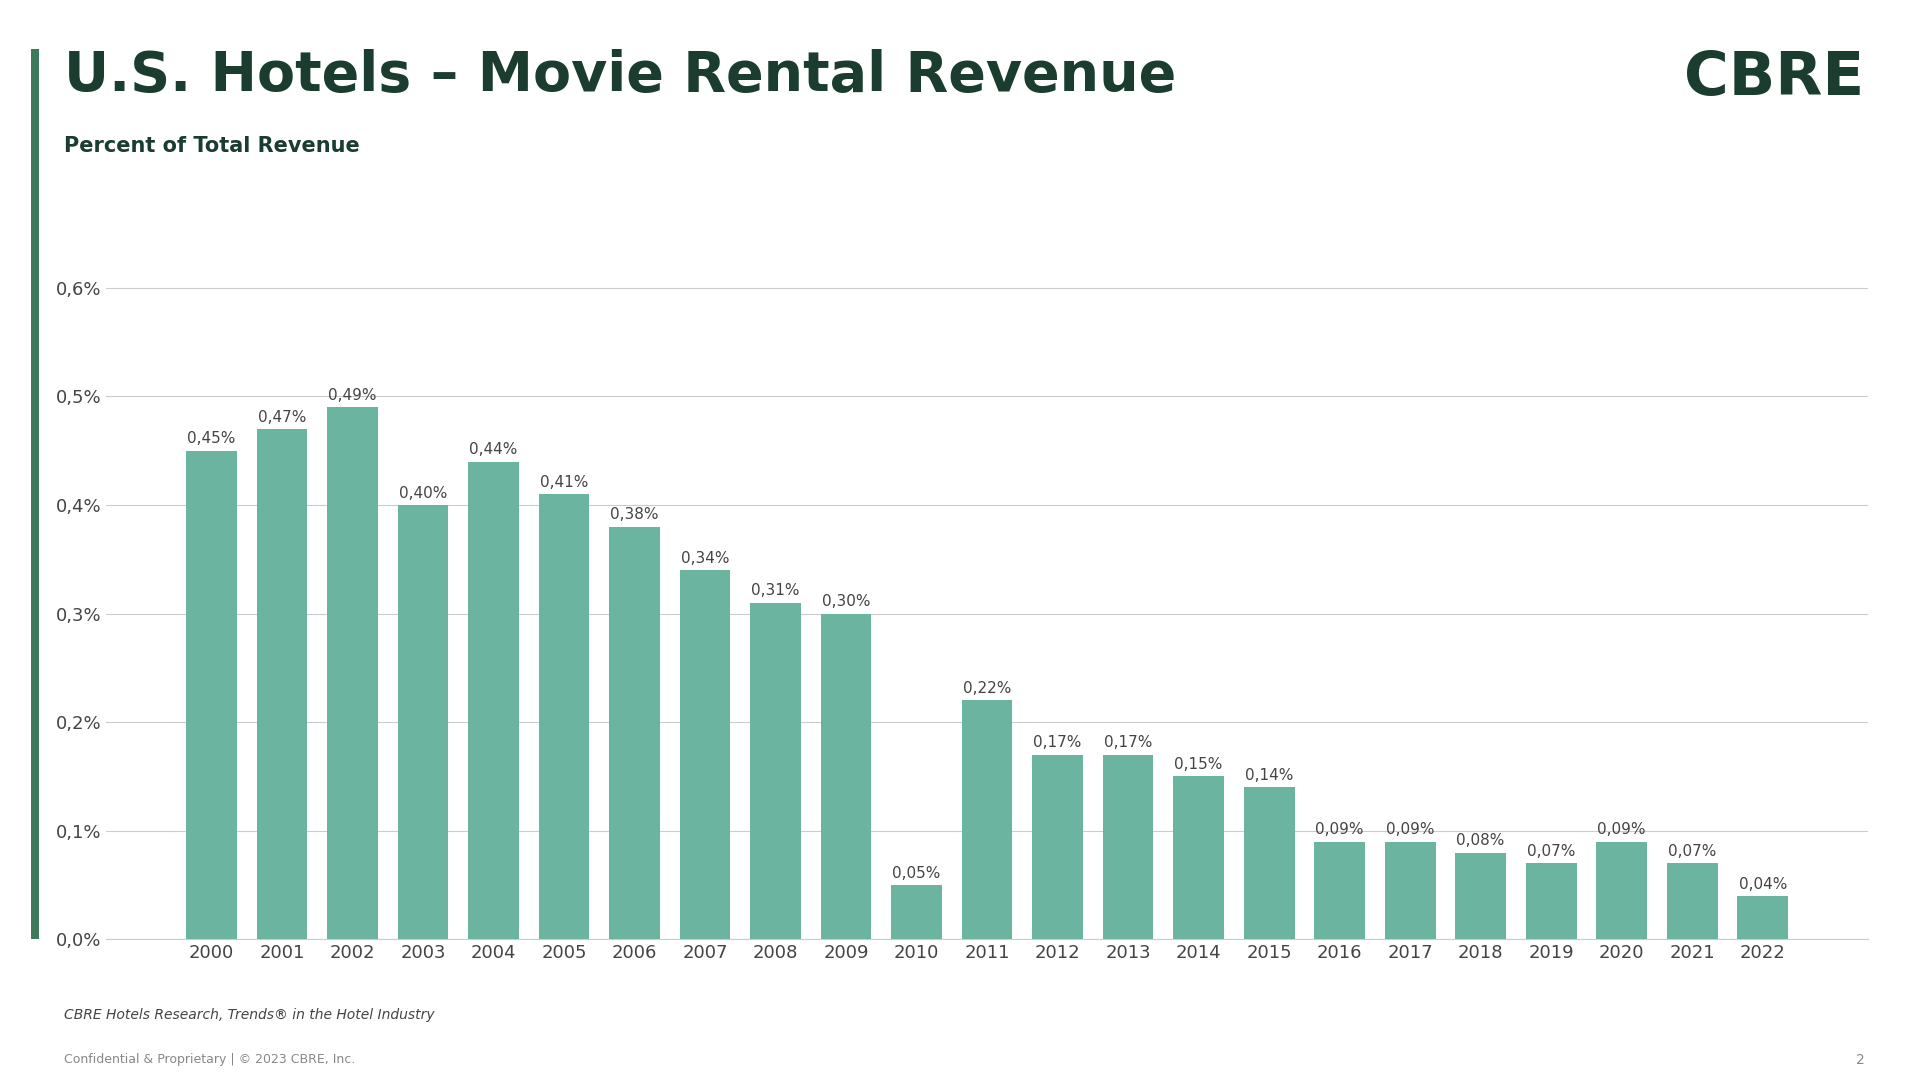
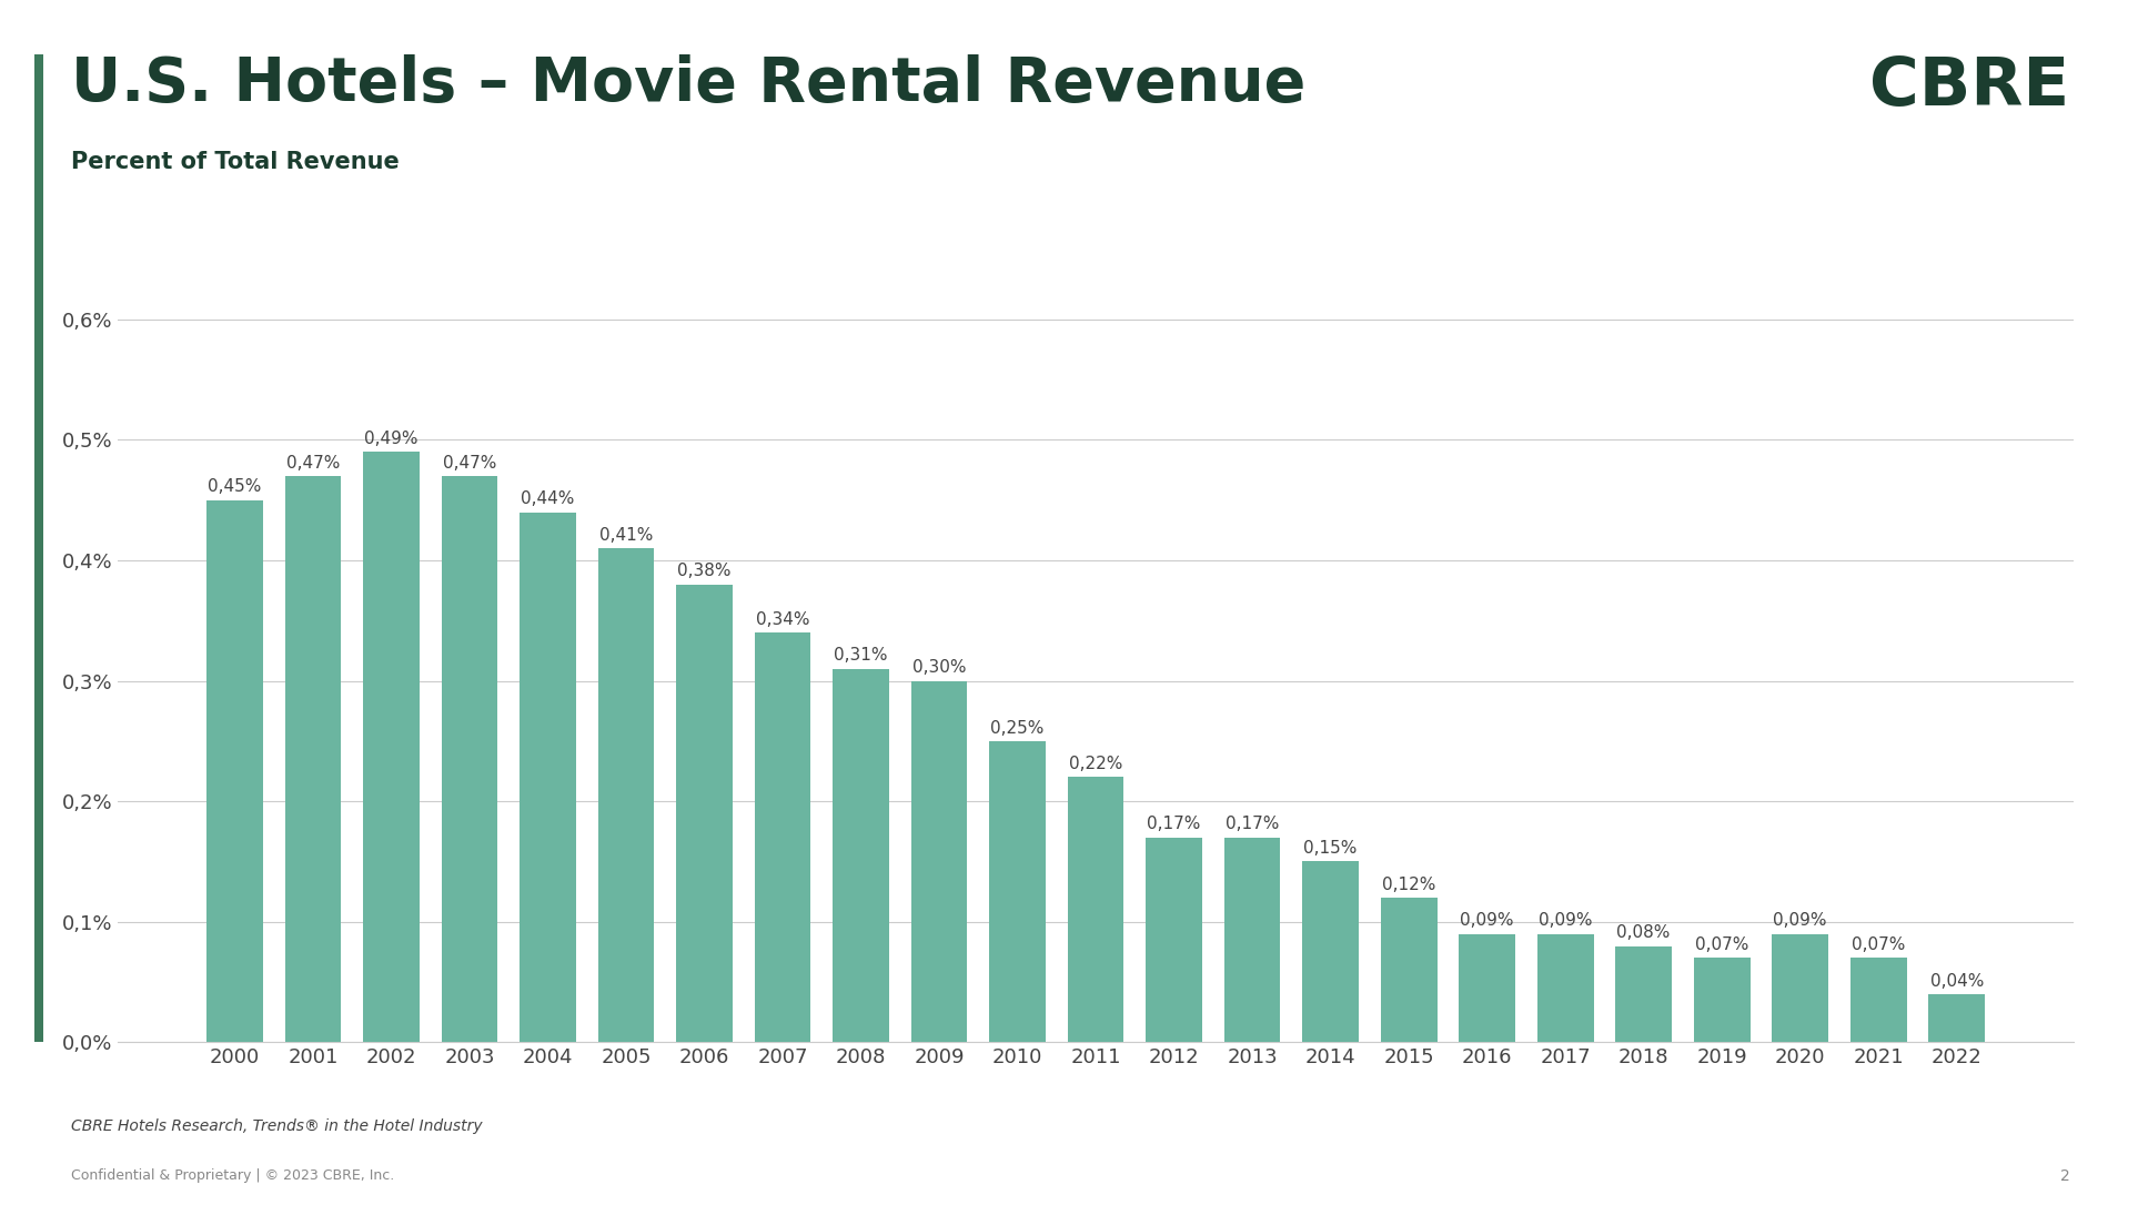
2003: 0,40% -> 0,47%
2010: 0,05% -> 0,25%
2015: 0,14% -> 0,12%
